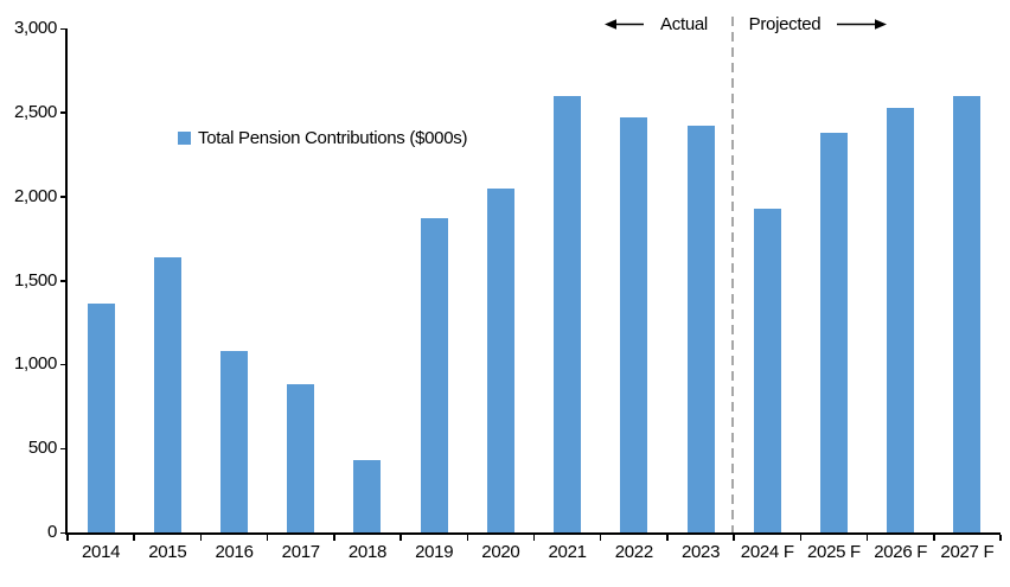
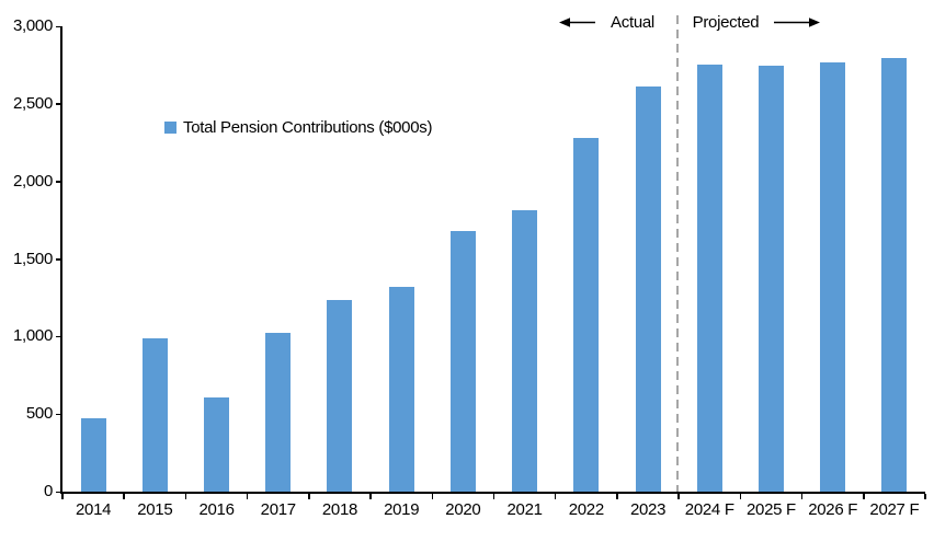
2014: 1360 -> 470
2015: 1640 -> 990
2016: 1080 -> 610
2017: 880 -> 1020
2018: 430 -> 1240
2019: 1870 -> 1320
2020: 2050 -> 1680
2021: 2600 -> 1820
2022: 2470 -> 2280
2023: 2420 -> 2610
2024 F: 1930 -> 2750
2025 F: 2380 -> 2740
2026 F: 2530 -> 2760
2027 F: 2600 -> 2800
